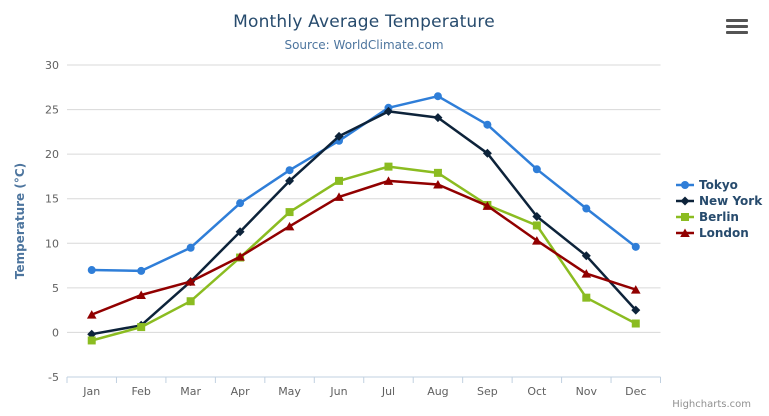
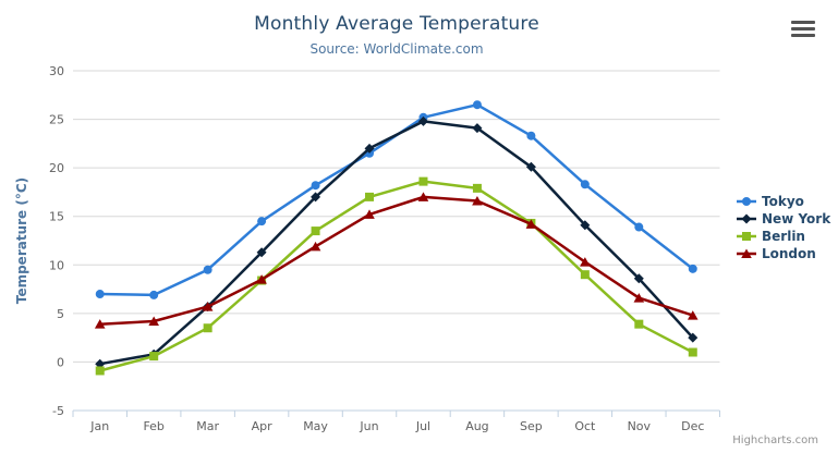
London/Jan: 2 -> 4
New York/Oct: 13 -> 14
Berlin/Oct: 12 -> 9
